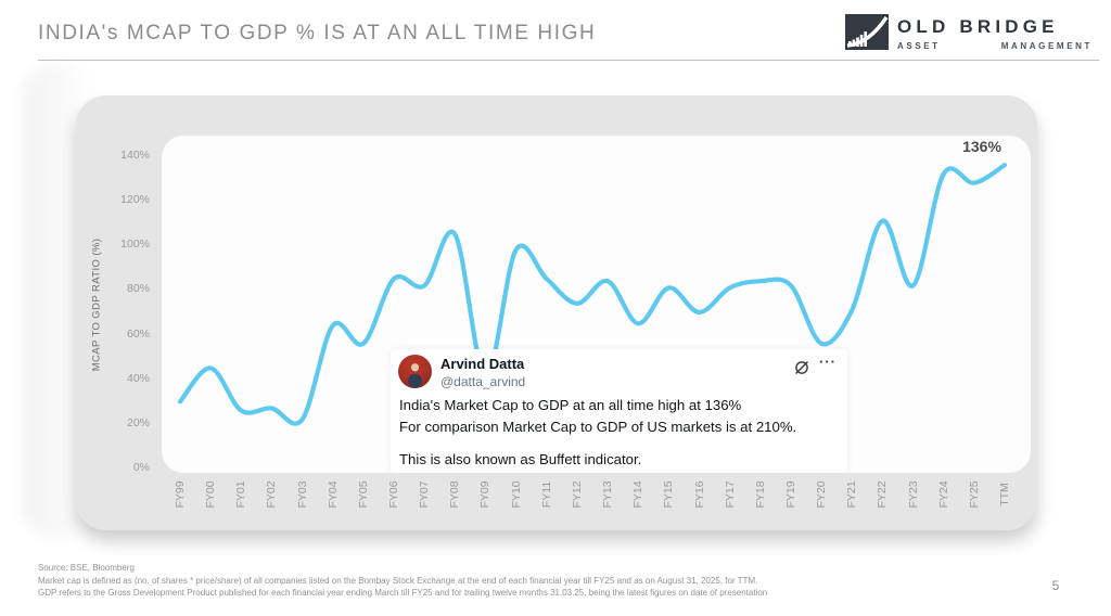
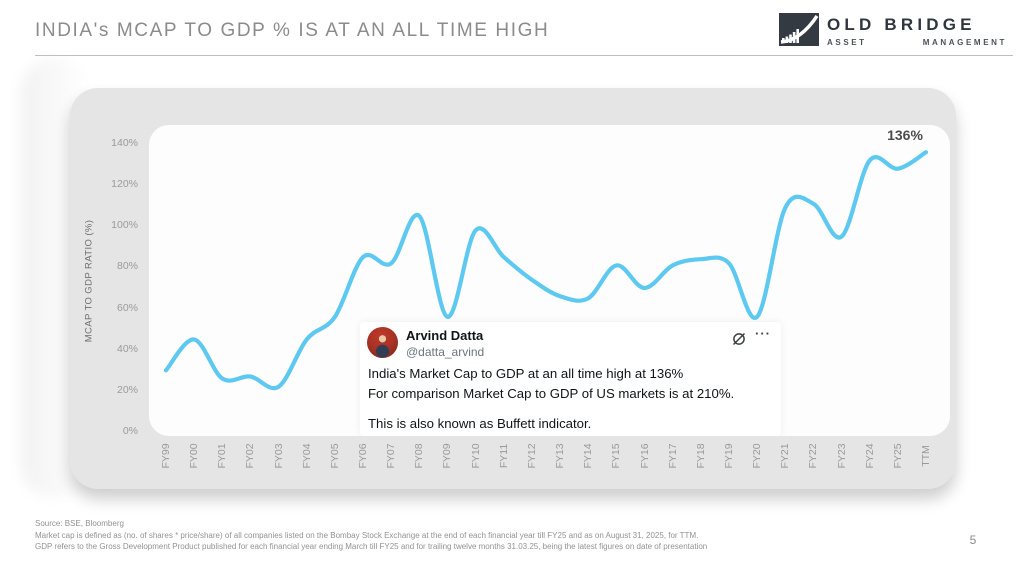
FY04: 64% -> 45%
FY09: 41% -> 56%
FY13: 84% -> 66%
FY21: 71% -> 109%
FY23: 82% -> 95%
